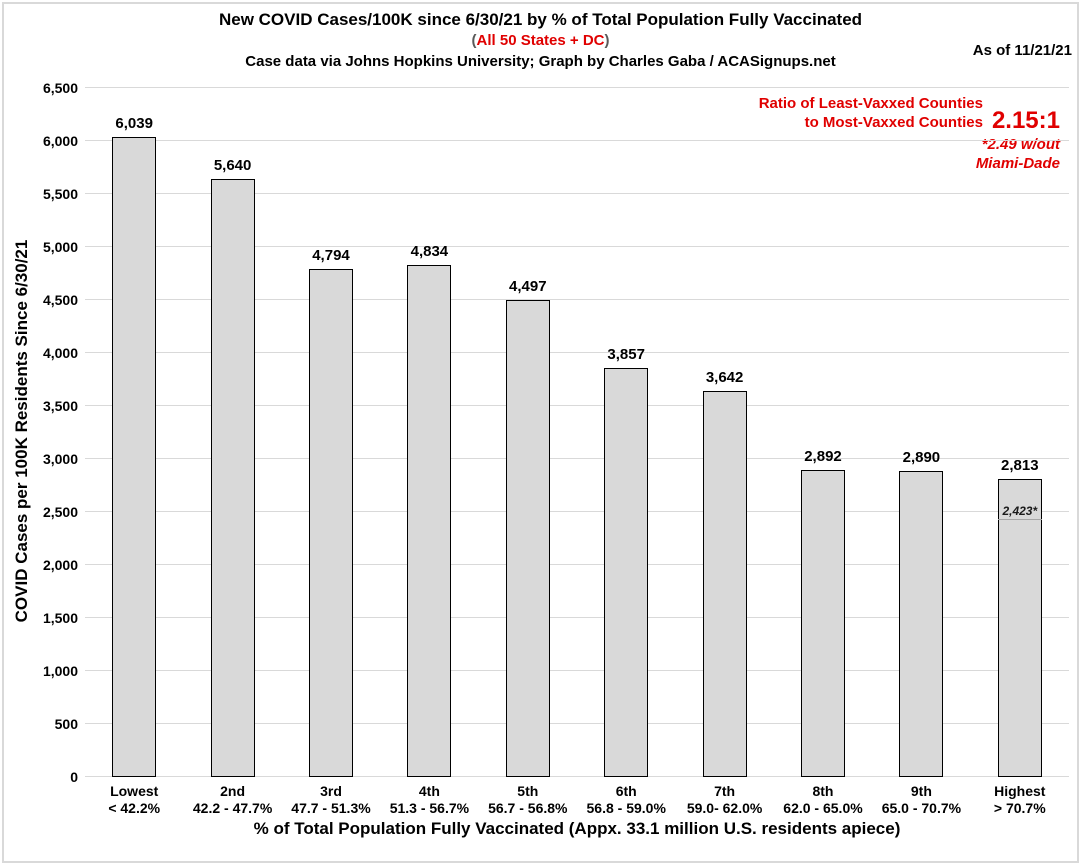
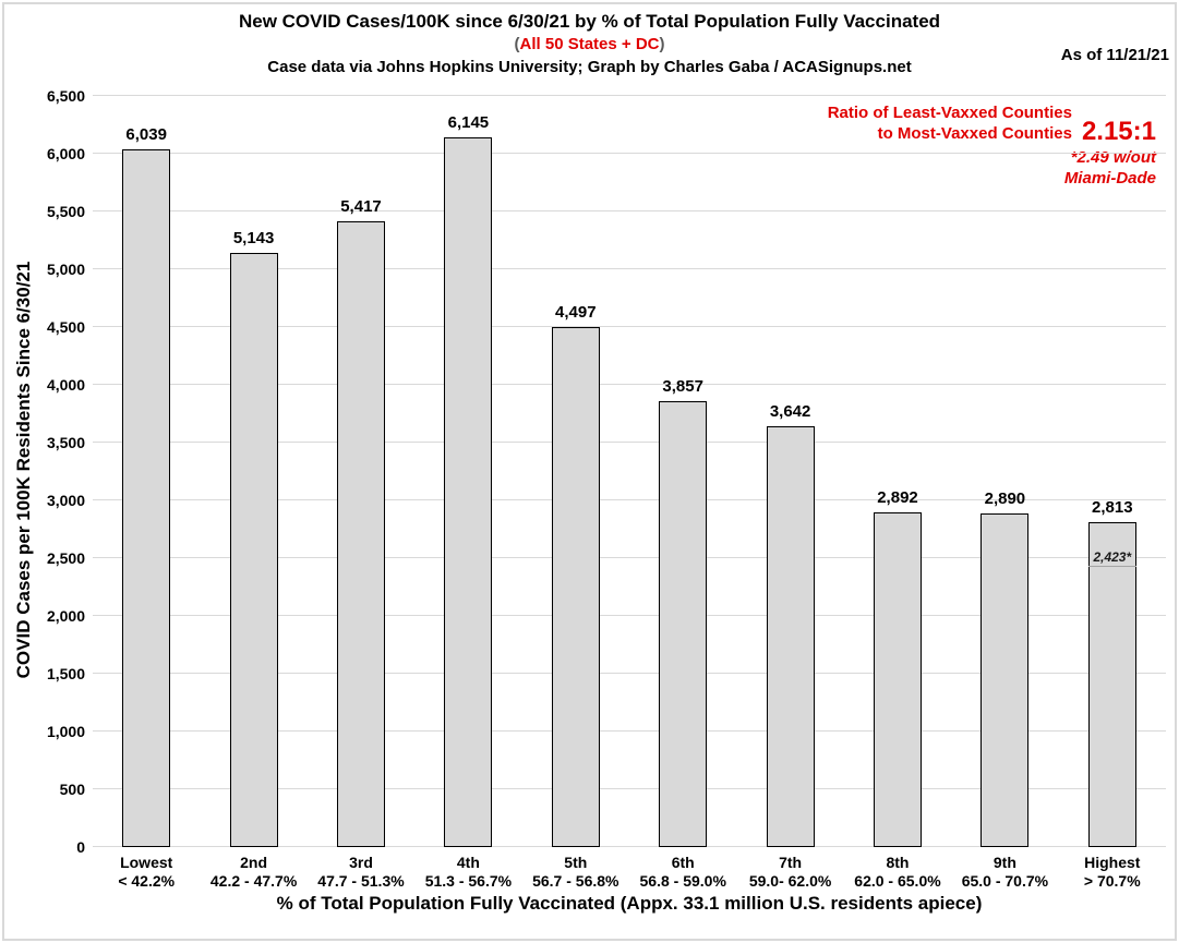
2nd: 5,640 -> 5,143
3rd: 4,794 -> 5,417
4th: 4,834 -> 6,145
